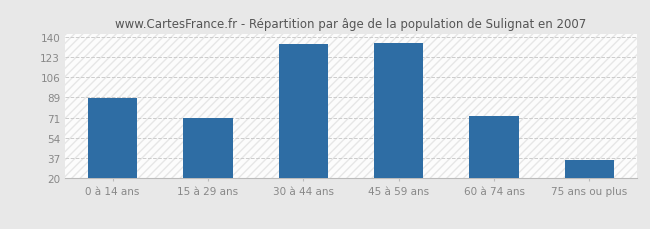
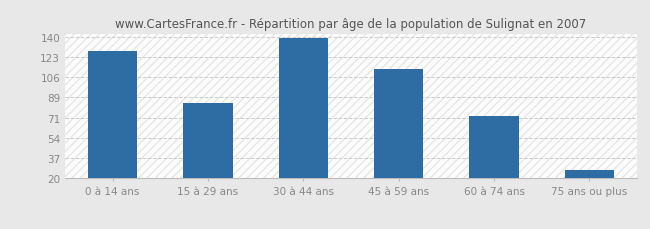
0 à 14 ans: 88 -> 128
15 à 29 ans: 71 -> 84
30 à 44 ans: 134 -> 139
45 à 59 ans: 135 -> 113
75 ans ou plus: 36 -> 27
